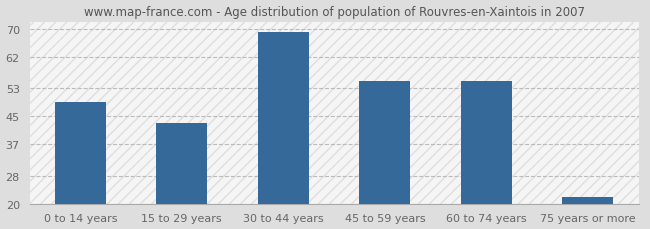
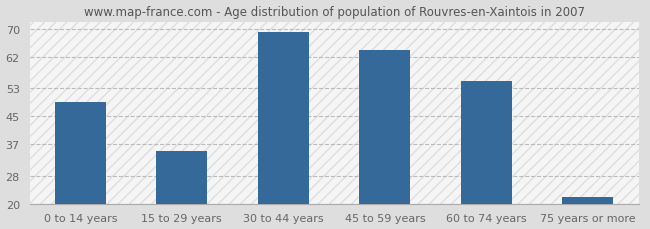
15 to 29 years: 43 -> 35
45 to 59 years: 55 -> 64
